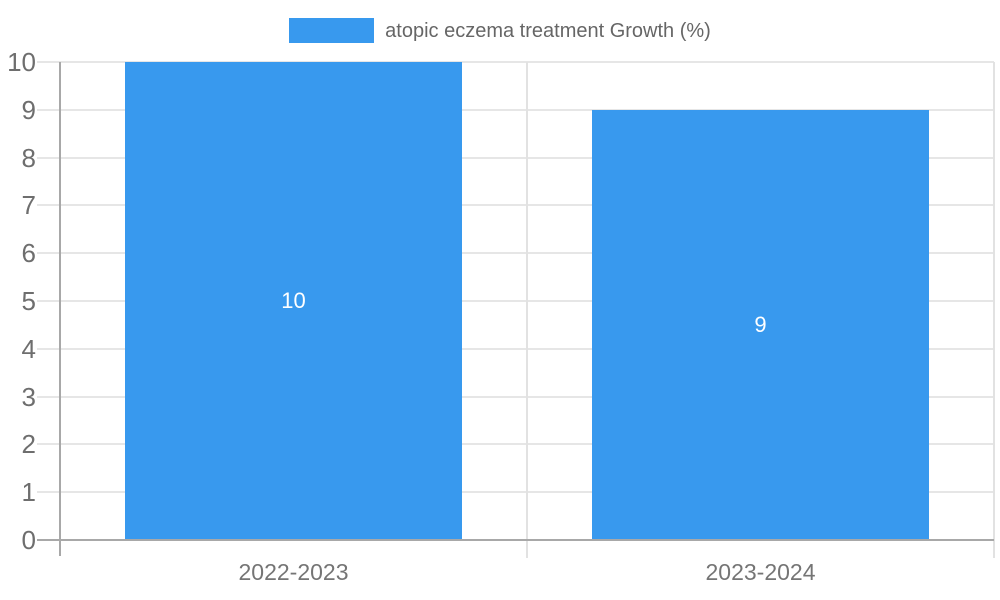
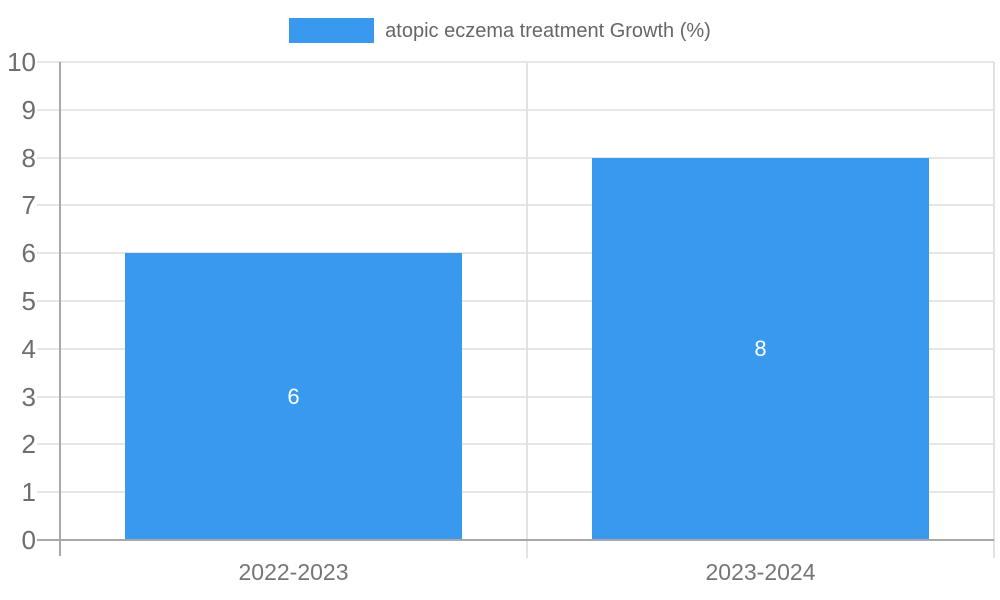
2022-2023: 10 -> 6
2023-2024: 9 -> 8
